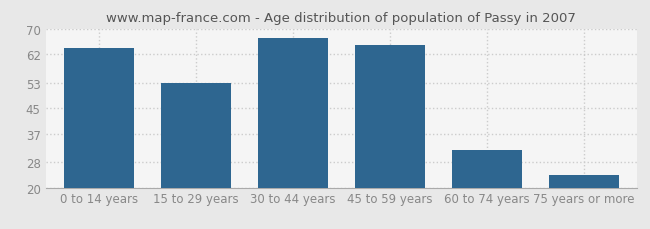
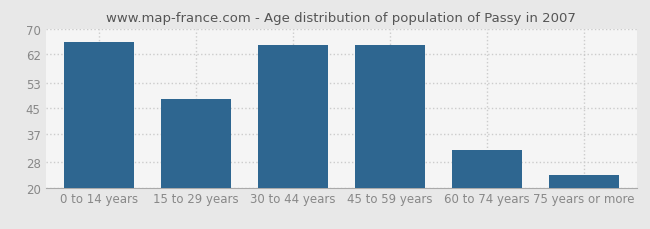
0 to 14 years: 64 -> 66
15 to 29 years: 53 -> 48
30 to 44 years: 67 -> 65
